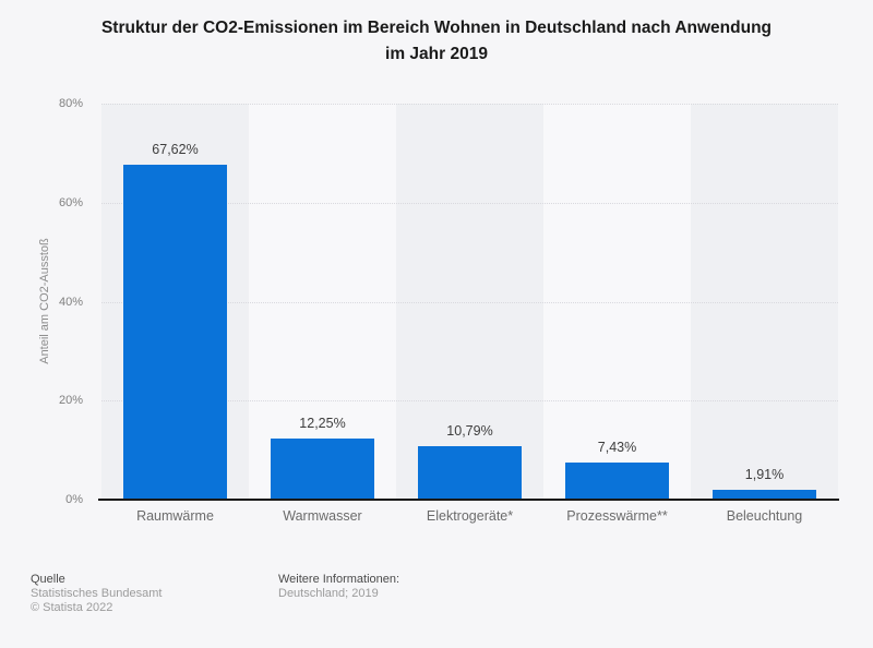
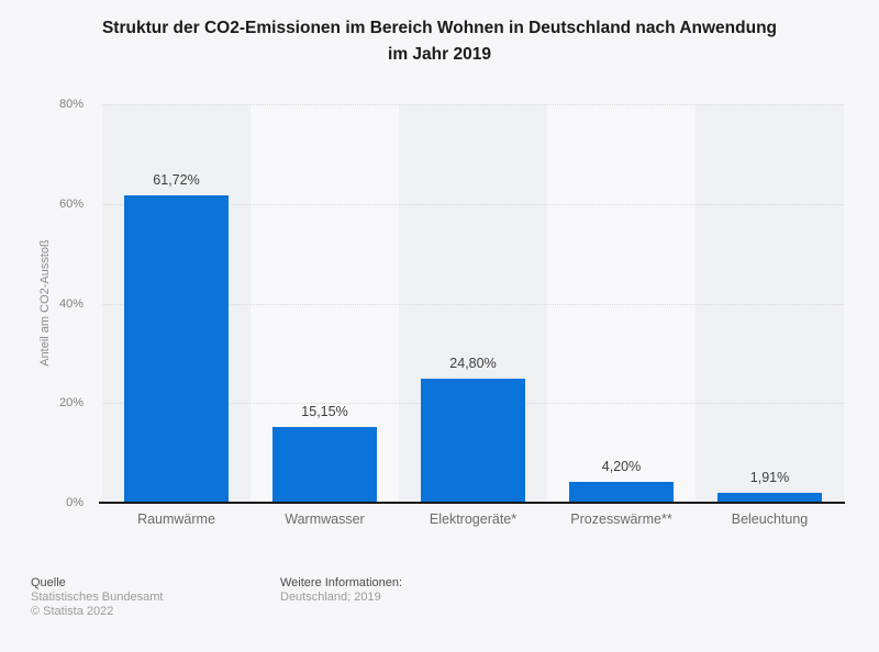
Raumwärme: 67,62% -> 61,72%
Warmwasser: 12,25% -> 15,15%
Elektrogeräte*: 10,79% -> 24,80%
Prozesswärme**: 7,43% -> 4,20%
